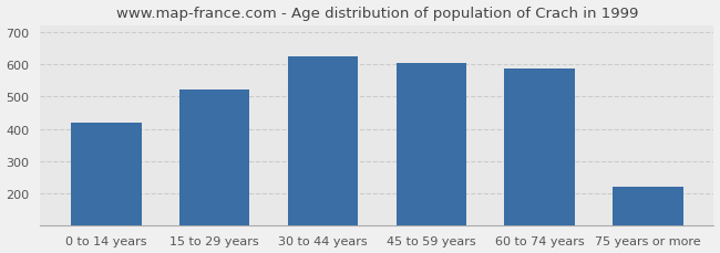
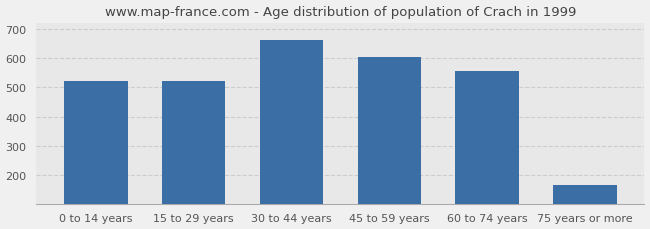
0 to 14 years: 420 -> 522
30 to 44 years: 625 -> 663
60 to 74 years: 585 -> 555
75 years or more: 220 -> 168
